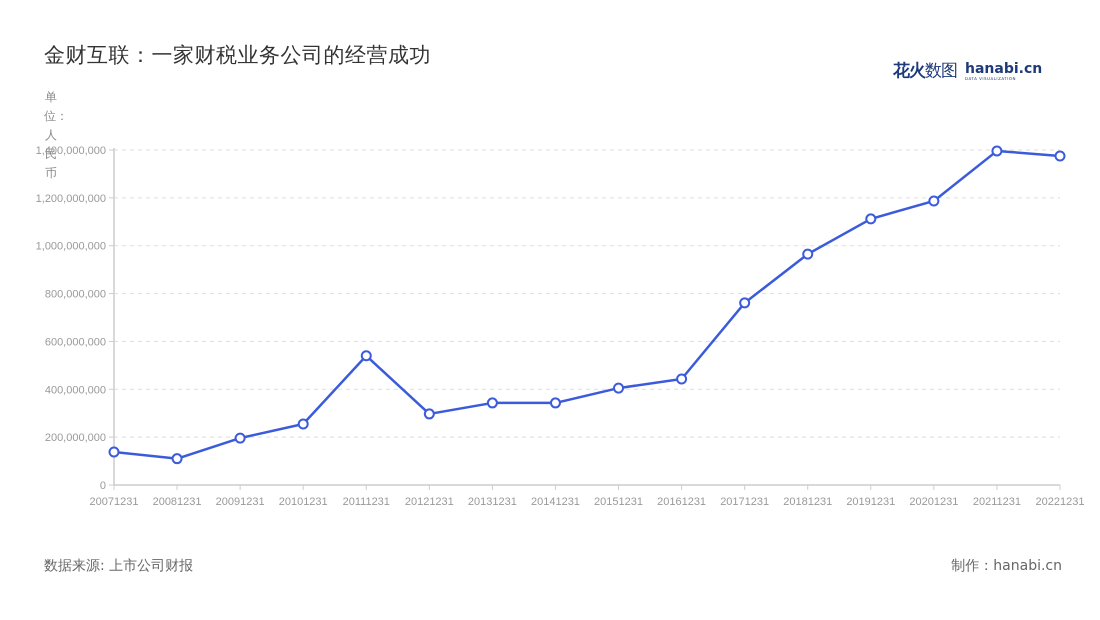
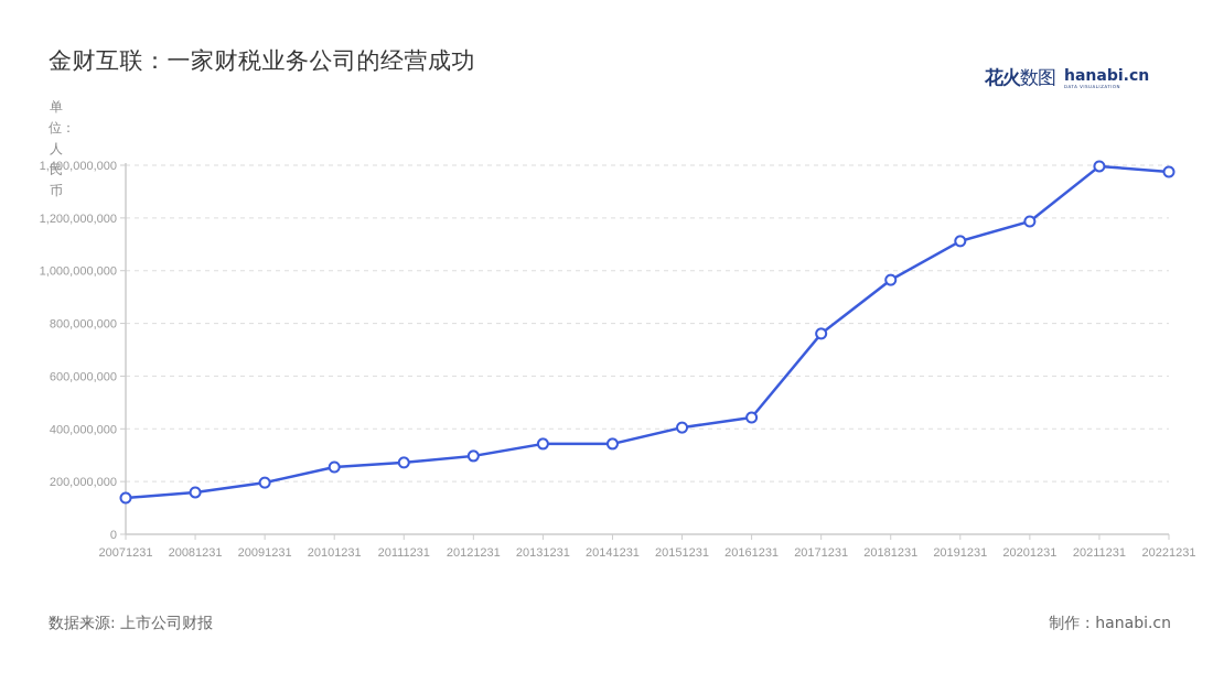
20081231: 110000000 -> 160000000
20111231: 540000000 -> 270000000
